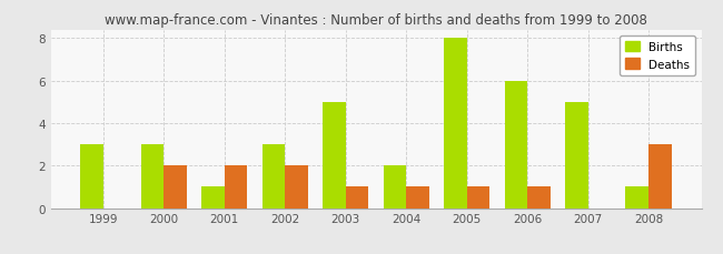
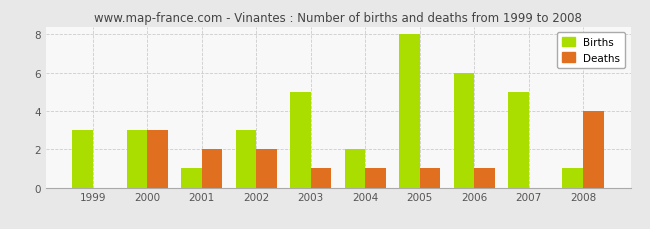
Deaths/2000: 2 -> 3
Deaths/2008: 3 -> 4
